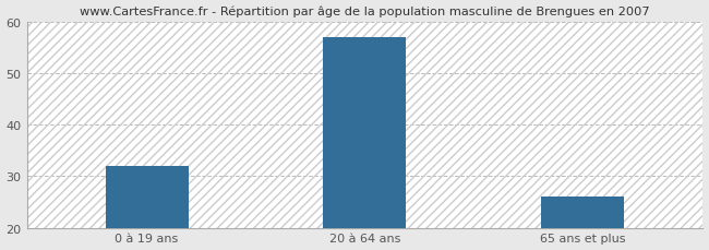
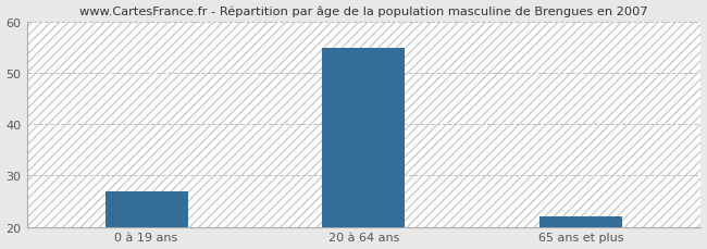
0 à 19 ans: 32 -> 27
20 à 64 ans: 57 -> 55
65 ans et plus: 26 -> 22
